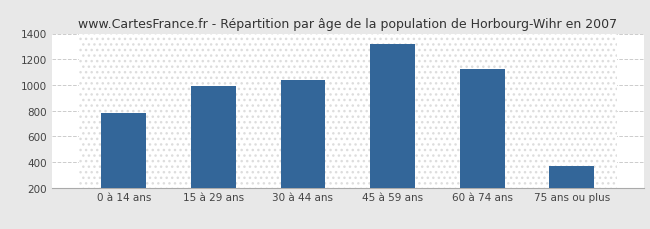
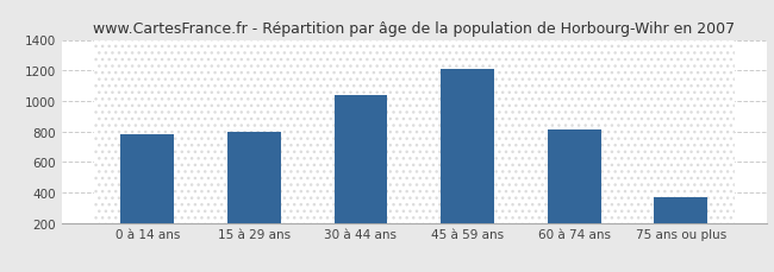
15 à 29 ans: 990 -> 800
45 à 59 ans: 1320 -> 1210
60 à 74 ans: 1120 -> 810
